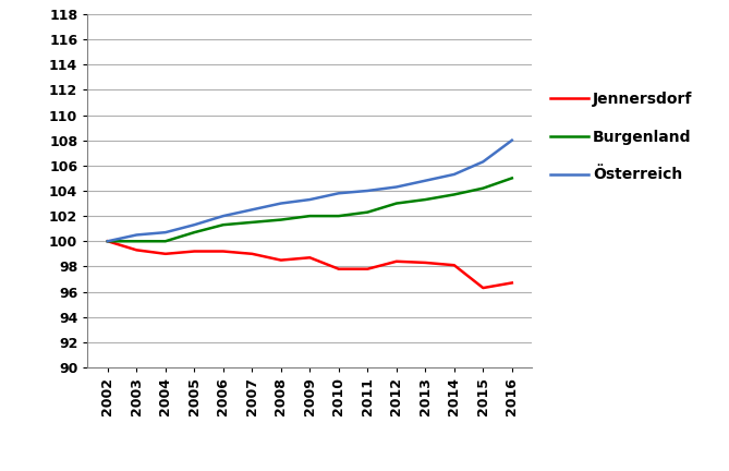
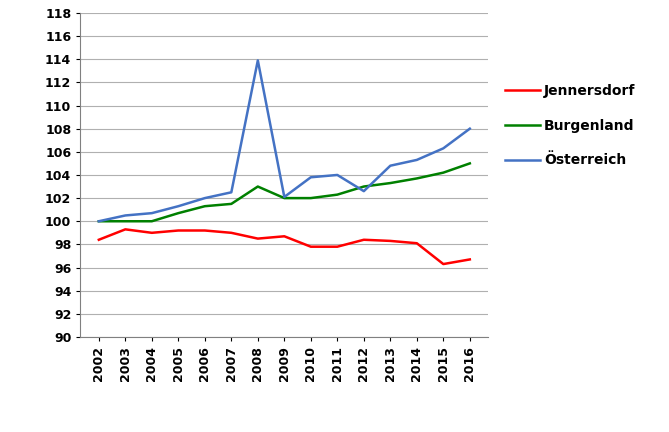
Jennersdorf/2002: 100.0 -> 98.4
Burgenland/2008: 101.7 -> 103.0
Österreich/2008: 103.0 -> 113.9
Österreich/2009: 103.3 -> 102.1
Österreich/2012: 104.3 -> 102.6
